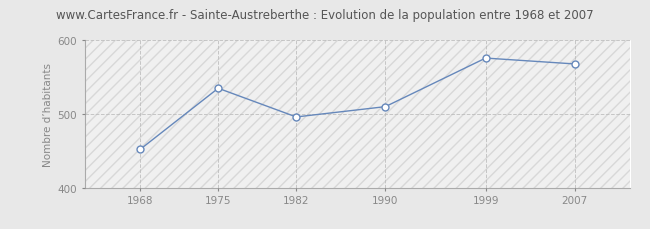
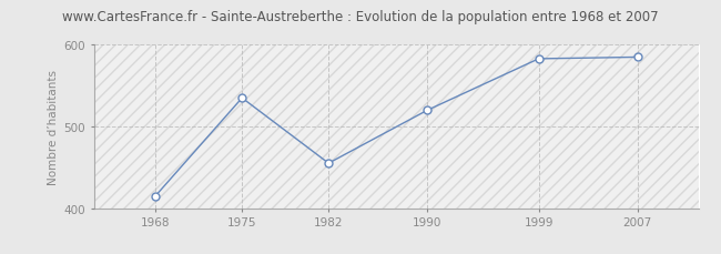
1968: 452 -> 415
1982: 496 -> 455
1990: 510 -> 520
1999: 576 -> 583
2007: 568 -> 585
